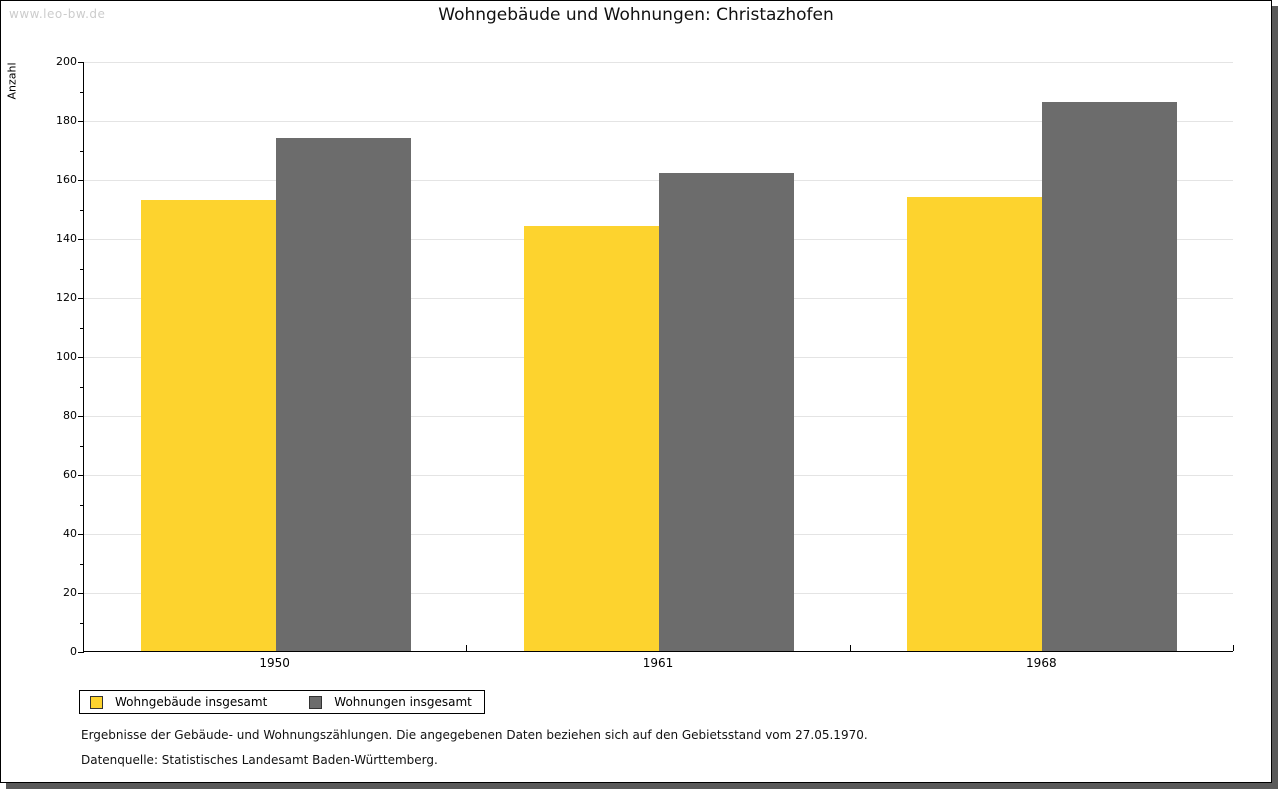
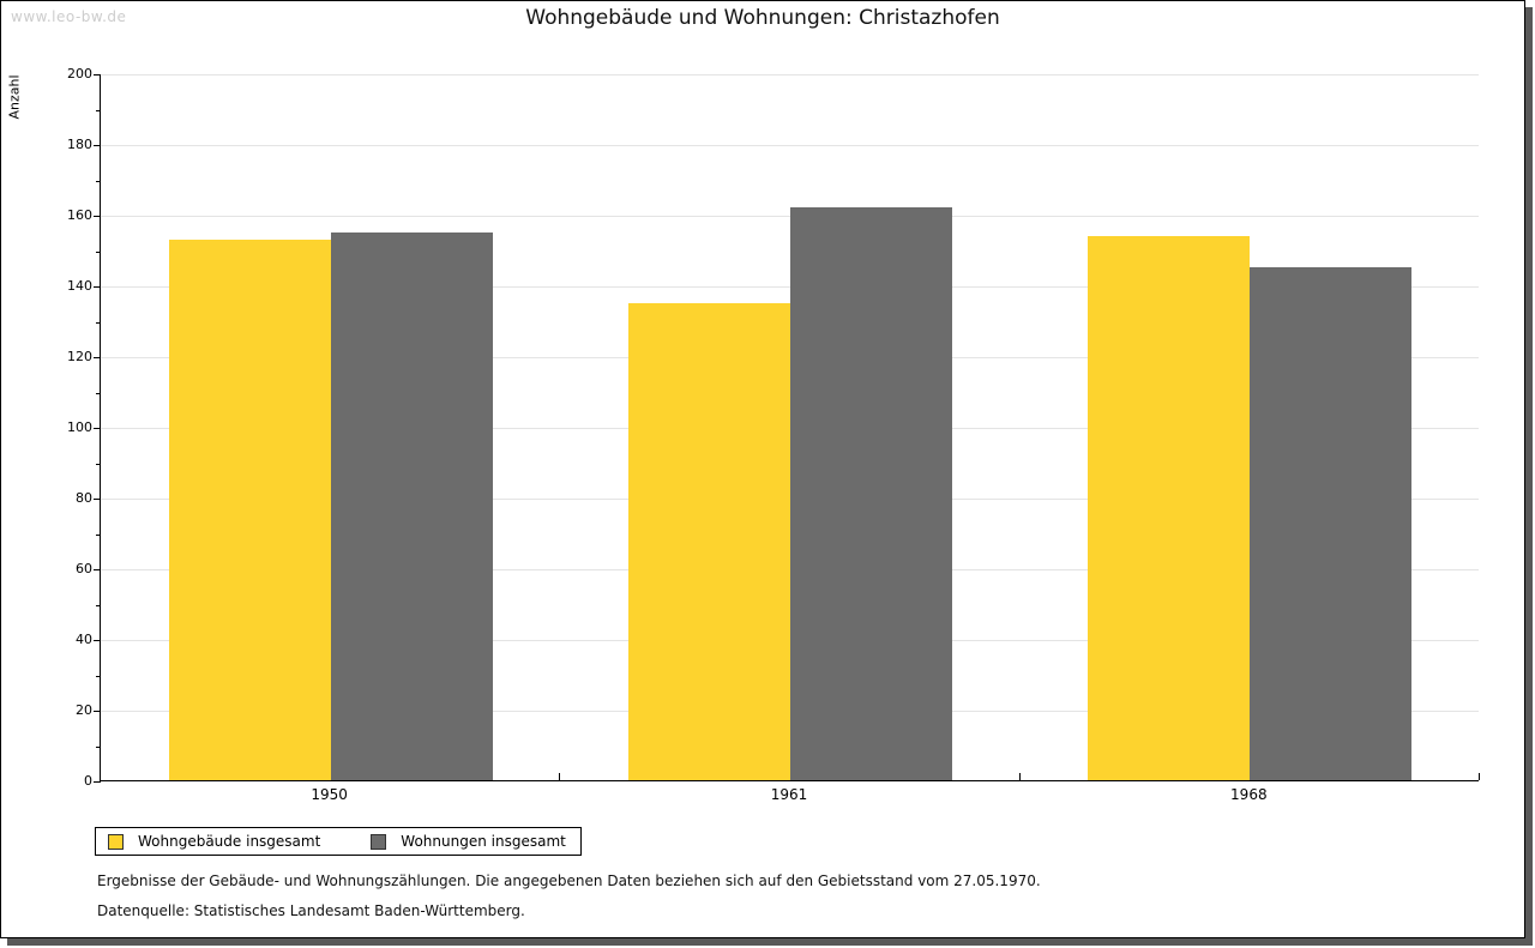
Wohnungen insgesamt/1950: 174 -> 155
Wohngebäude insgesamt/1961: 144 -> 135
Wohnungen insgesamt/1968: 186 -> 145
